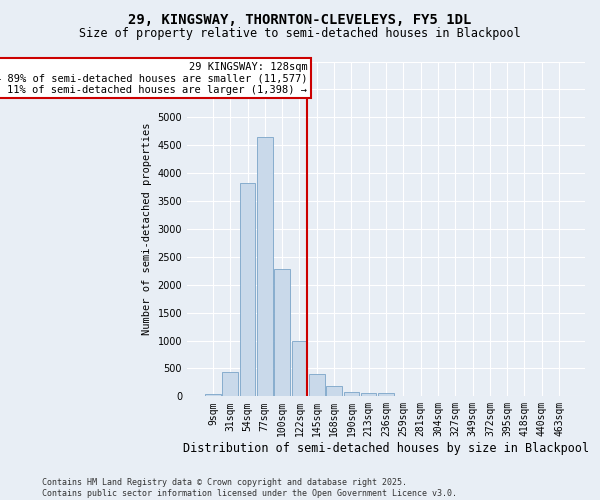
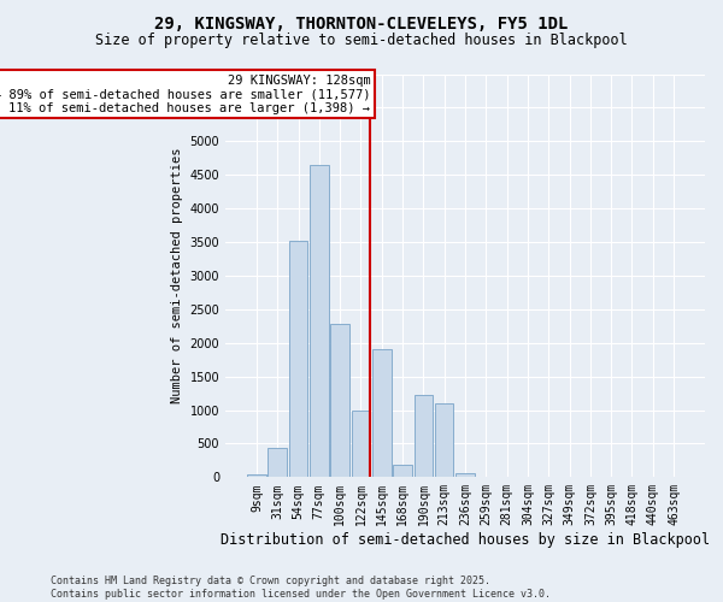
54sqm: 3820 -> 3520
145sqm: 400 -> 1900
190sqm: 80 -> 1220
213sqm: 60 -> 1100
